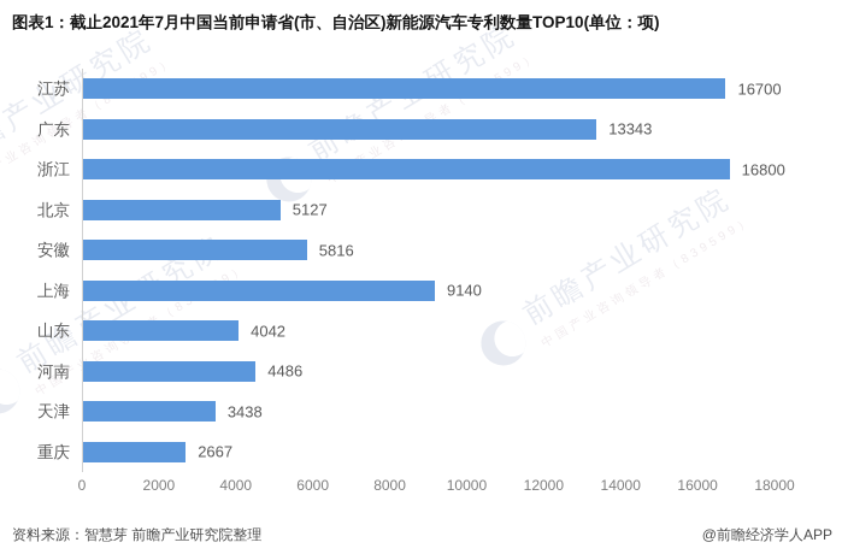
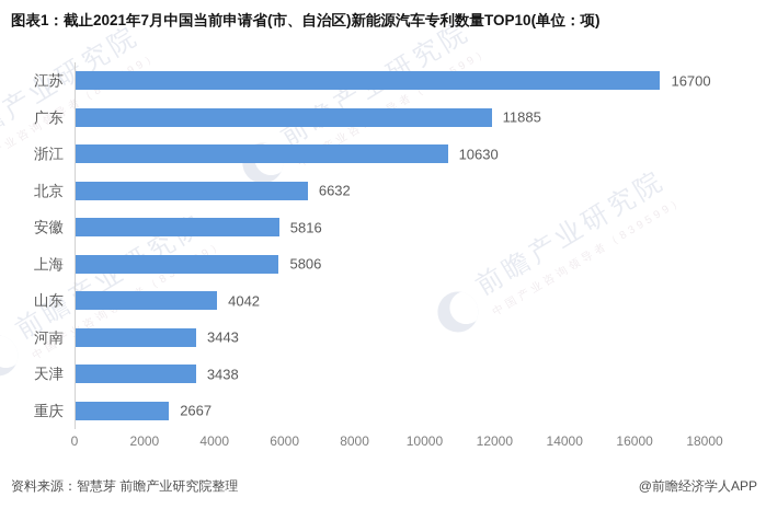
广东: 13343 -> 11885
浙江: 16800 -> 10630
北京: 5127 -> 6632
上海: 9140 -> 5806
河南: 4486 -> 3443
